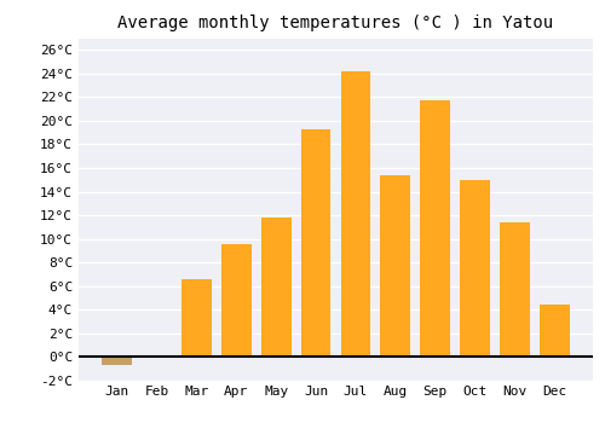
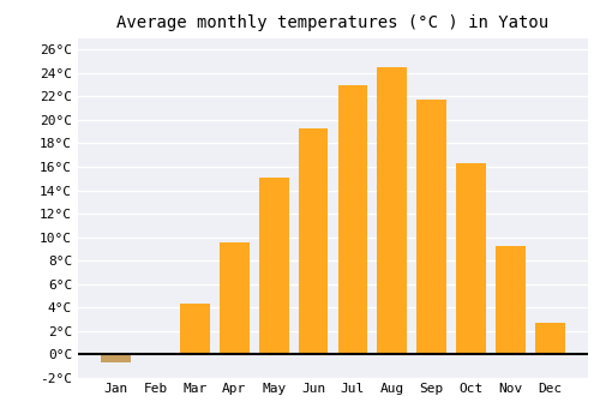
Mar: 6.6°C -> 4.3°C
May: 11.8°C -> 15.1°C
Jul: 24.2°C -> 23.0°C
Aug: 15.4°C -> 24.5°C
Oct: 15.0°C -> 16.3°C
Nov: 11.4°C -> 9.3°C
Dec: 4.4°C -> 2.7°C
